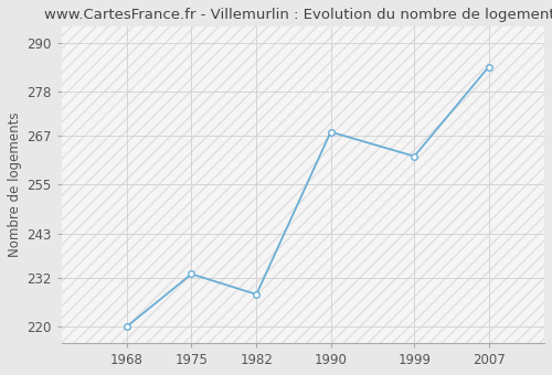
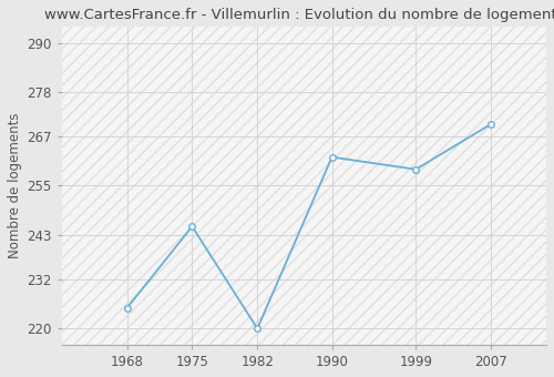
1968: 220 -> 225
1975: 233 -> 245
1982: 228 -> 220
1990: 268 -> 262
1999: 262 -> 259
2007: 284 -> 270
